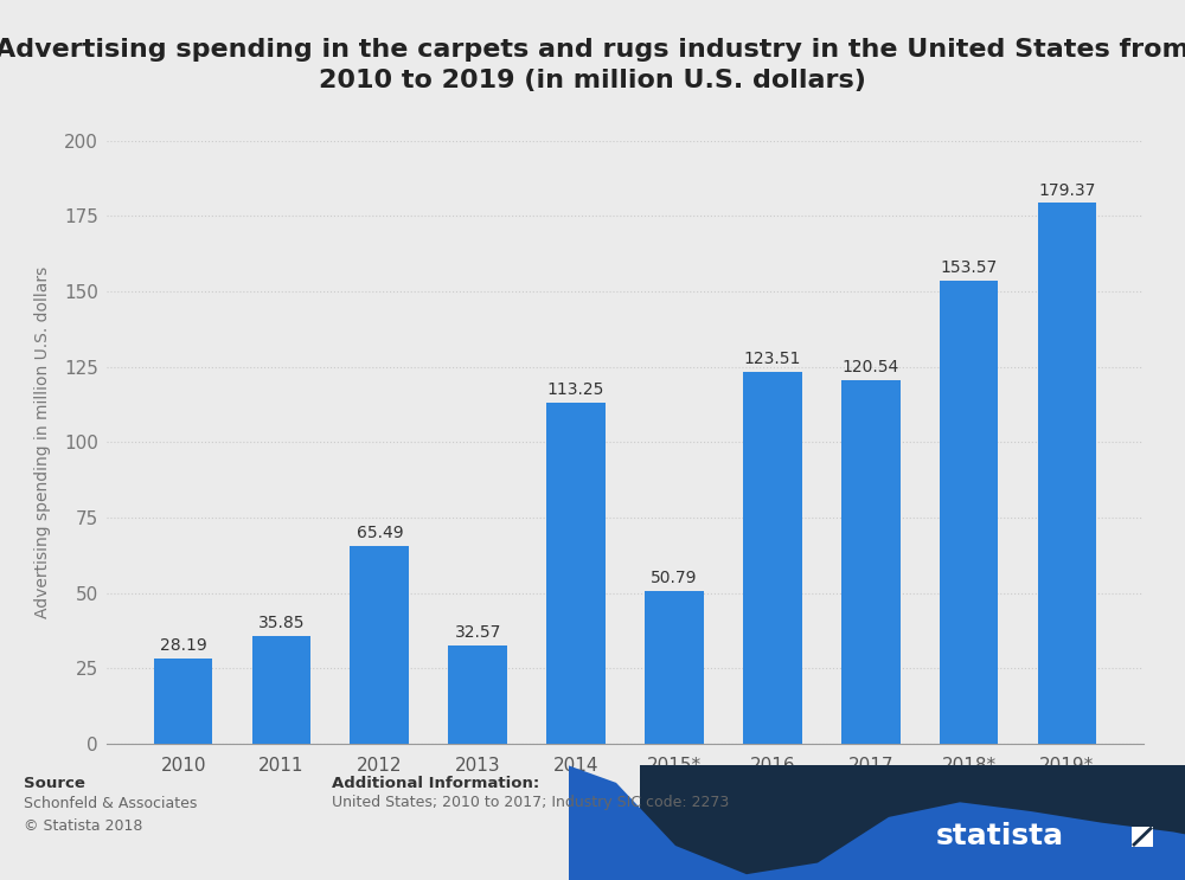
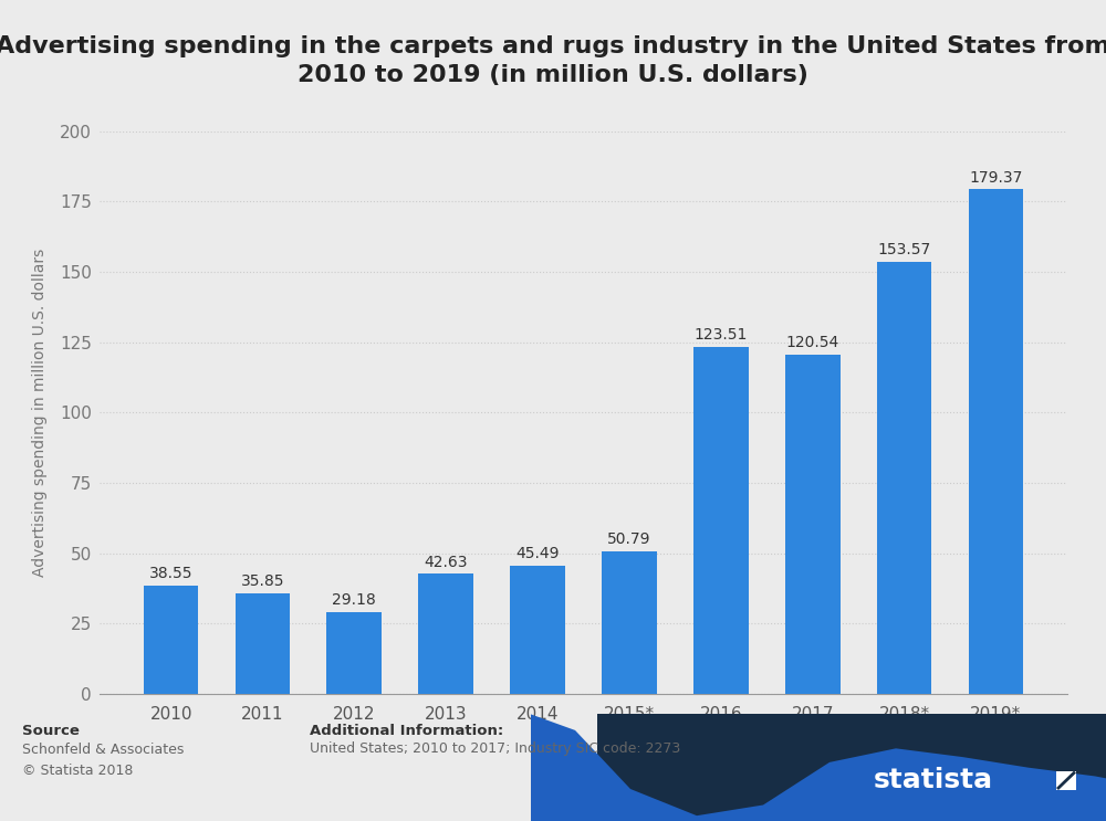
2010: 28.19 -> 38.55
2012: 65.49 -> 29.18
2013: 32.57 -> 42.63
2014: 113.25 -> 45.49
